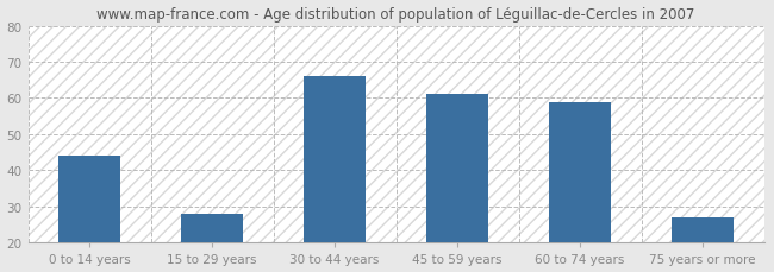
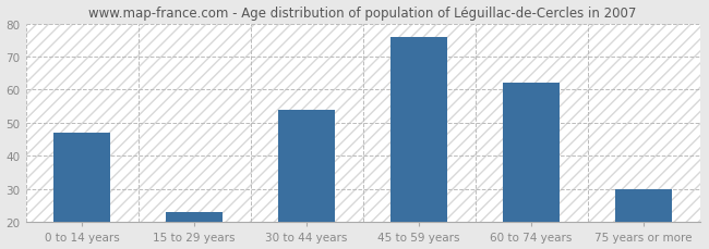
0 to 14 years: 44 -> 47
15 to 29 years: 28 -> 23
30 to 44 years: 66 -> 54
45 to 59 years: 61 -> 76
60 to 74 years: 59 -> 62
75 years or more: 27 -> 30
